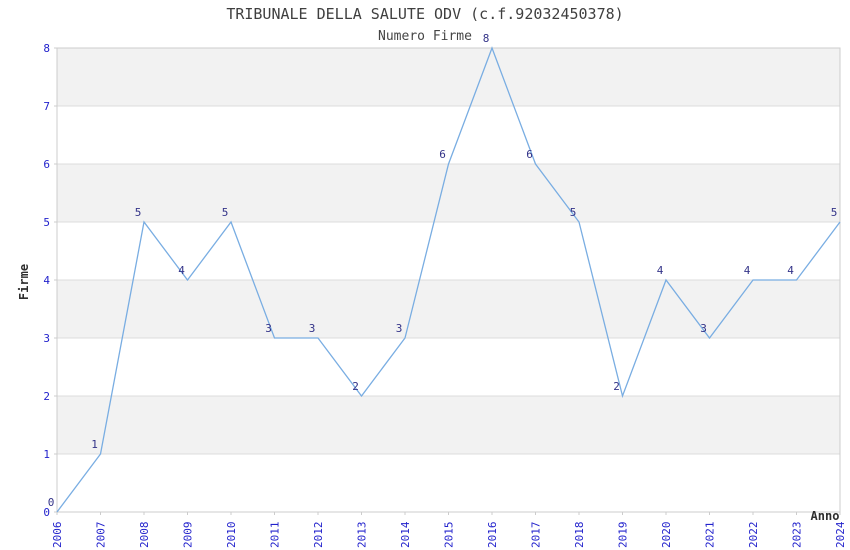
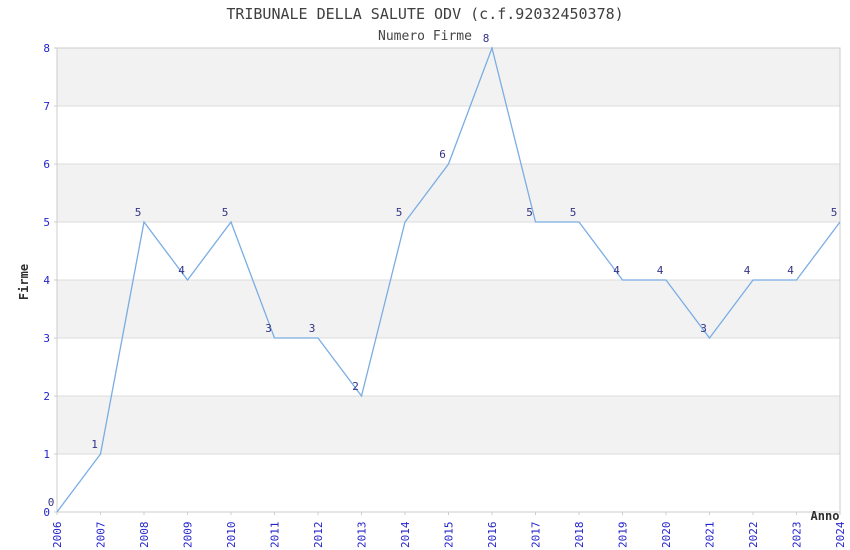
2014: 3 -> 5
2017: 6 -> 5
2019: 2 -> 4
